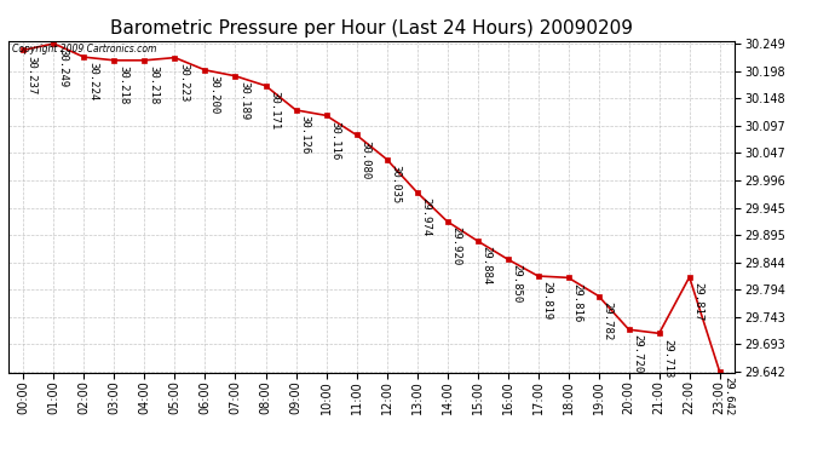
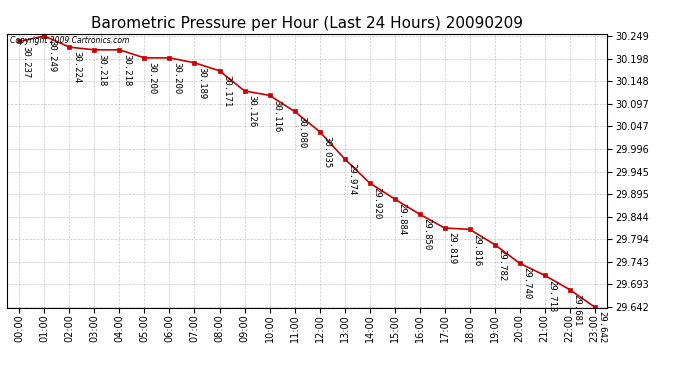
05:00: 30.223 -> 30.200
20:00: 29.720 -> 29.740
22:00: 29.817 -> 29.681
